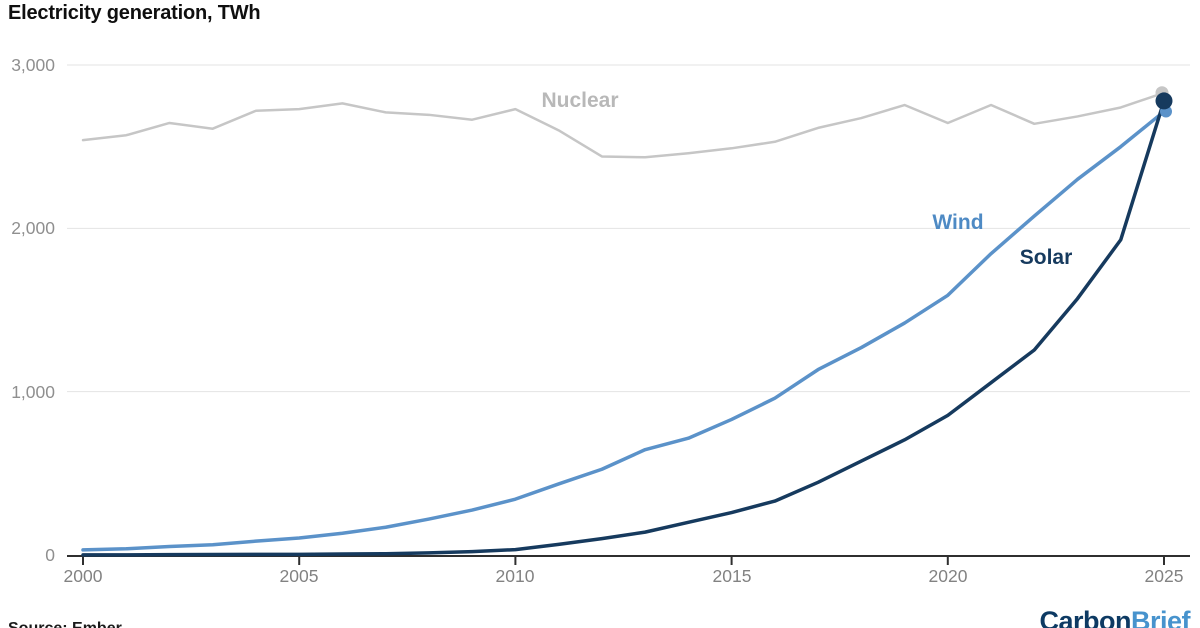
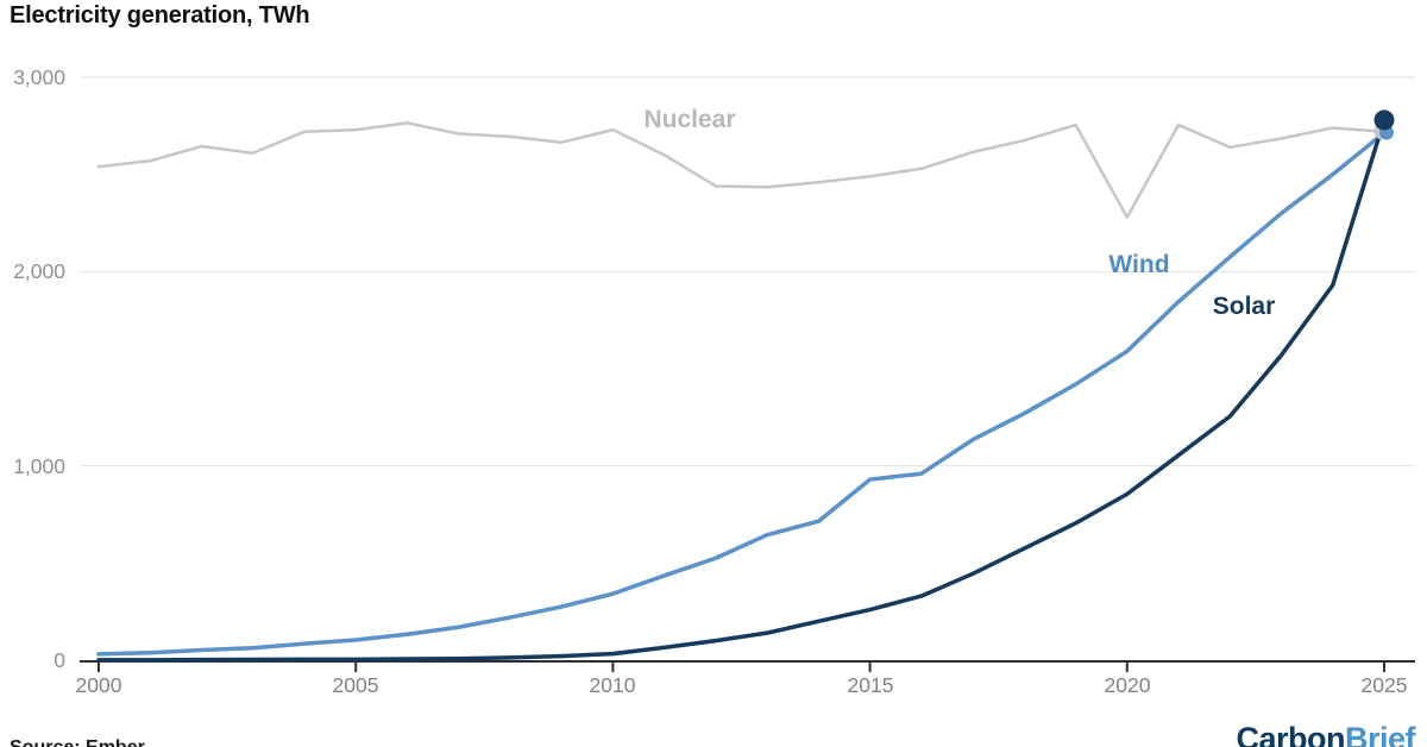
Wind/2015: 830 -> 930
Nuclear/2020: 2640 -> 2280
Nuclear/2025: 2830 -> 2720
